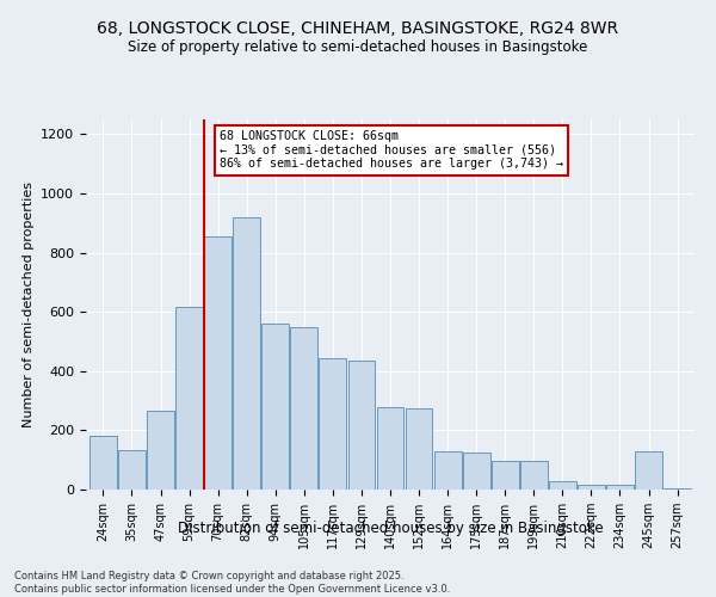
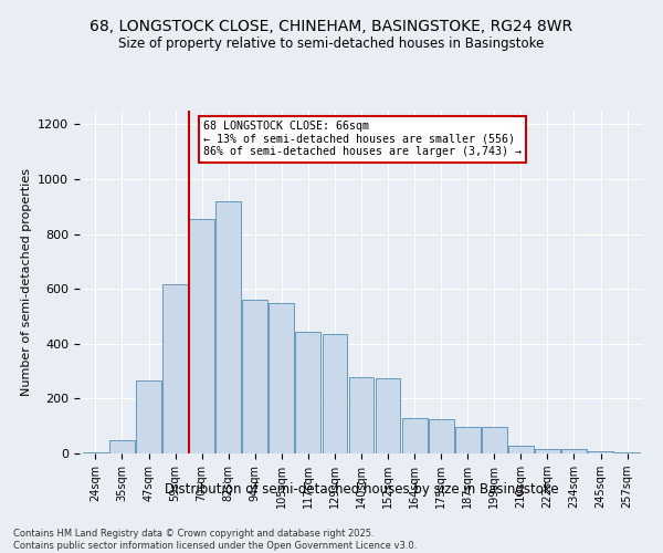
24sqm: 180 -> 5
35sqm: 135 -> 50
245sqm: 130 -> 10
